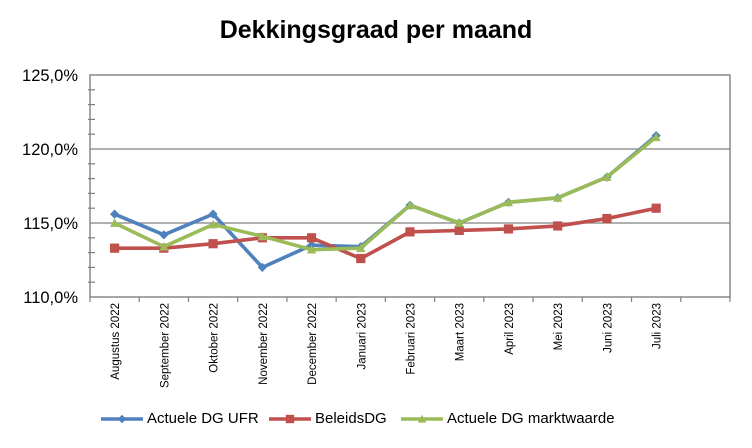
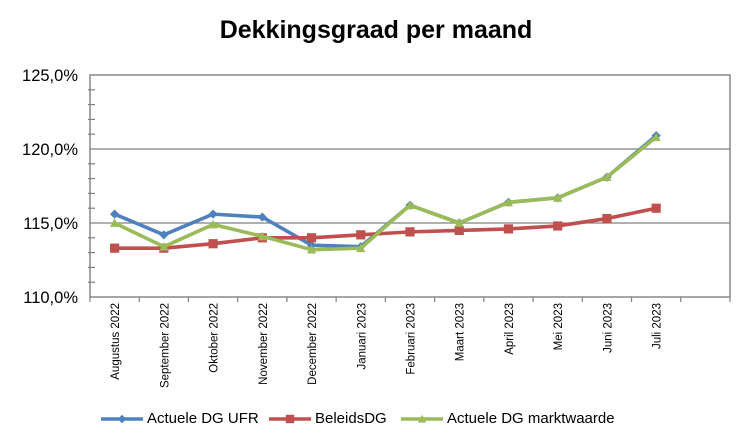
Actuele DG UFR/November 2022: 112,0% -> 115,4%
BeleidsDG/Januari 2023: 112,6% -> 114,2%
